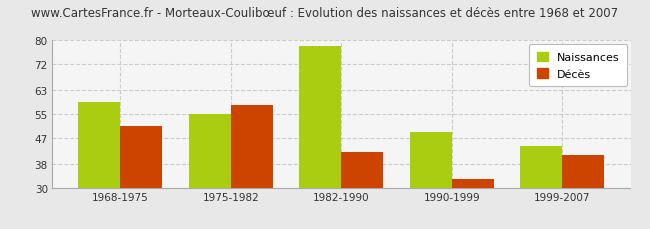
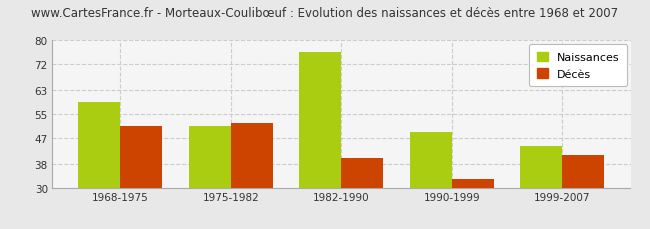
Naissances/1975-1982: 55 -> 51
Décès/1975-1982: 58 -> 52
Naissances/1982-1990: 78 -> 76
Décès/1982-1990: 42 -> 40
